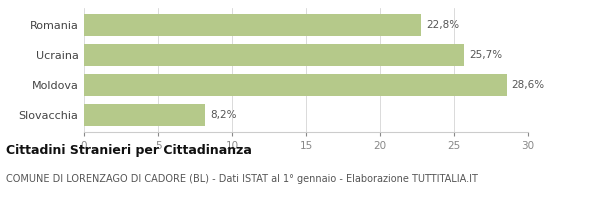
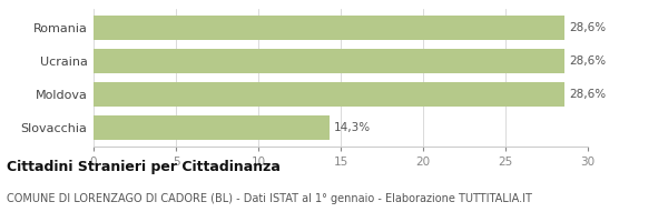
Romania: 22,8% -> 28,6%
Ucraina: 25,7% -> 28,6%
Slovacchia: 8,2% -> 14,3%
